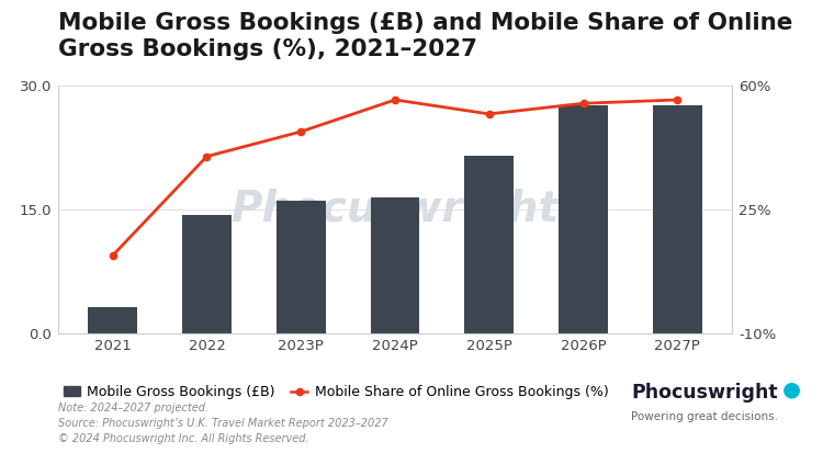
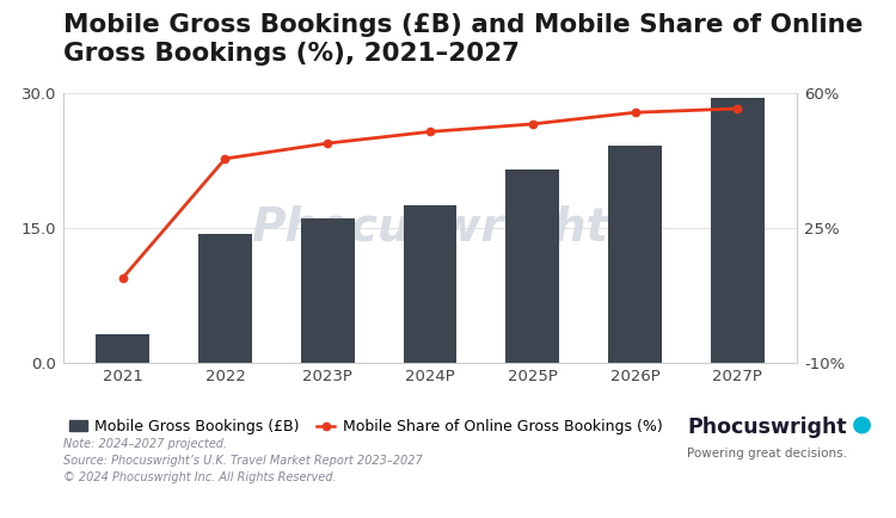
Mobile Share of Online Gross Bookings (%)/2022: 40% -> 43%
Mobile Gross Bookings (£B)/2024P: 16.4 -> 17.5
Mobile Share of Online Gross Bookings (%)/2024P: 56% -> 50%
Mobile Gross Bookings (£B)/2026P: 27.6 -> 24.2
Mobile Gross Bookings (£B)/2027P: 27.6 -> 29.5
